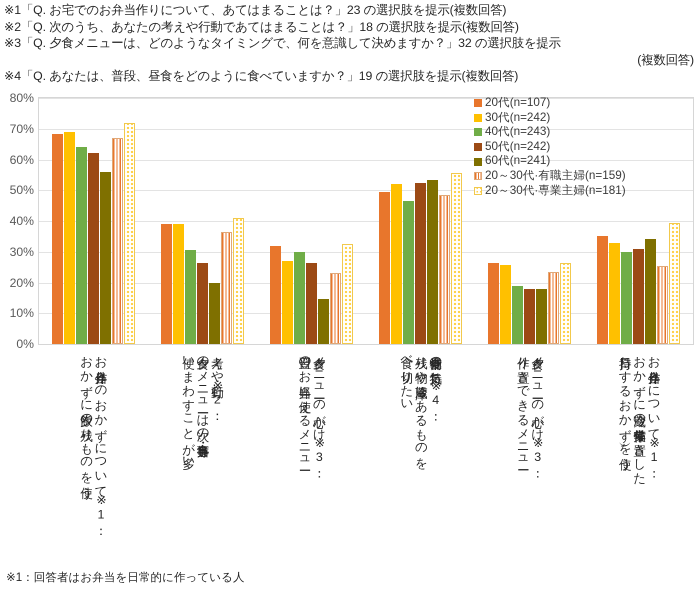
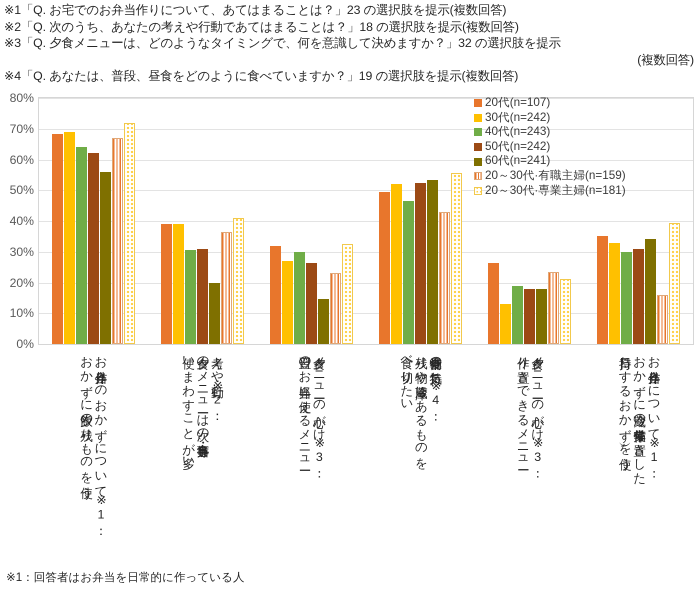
50代(n=242)/考えや行動※2： 夕食のメニューは次の食事・弁当等、 使いまわすことが多い: 26% -> 31%
20～30代·有職主婦(n=159)/昼食準備の気持ち※4： 残り物や冷蔵庫にあるものを 食べ切りたい: 48% -> 43%
30代(n=242)/夕食メニューの心がけ※3： 作り置きできるメニュー: 26% -> 13%
20～30代·専業主婦(n=181)/夕食メニューの心がけ※3： 作り置きできるメニュー: 26% -> 21%
20～30代·有職主婦(n=159)/お弁当作りについて※1： おかずに冷蔵の常備菜（作り置きした 日持ちするおかず）を使う: 26% -> 16%
